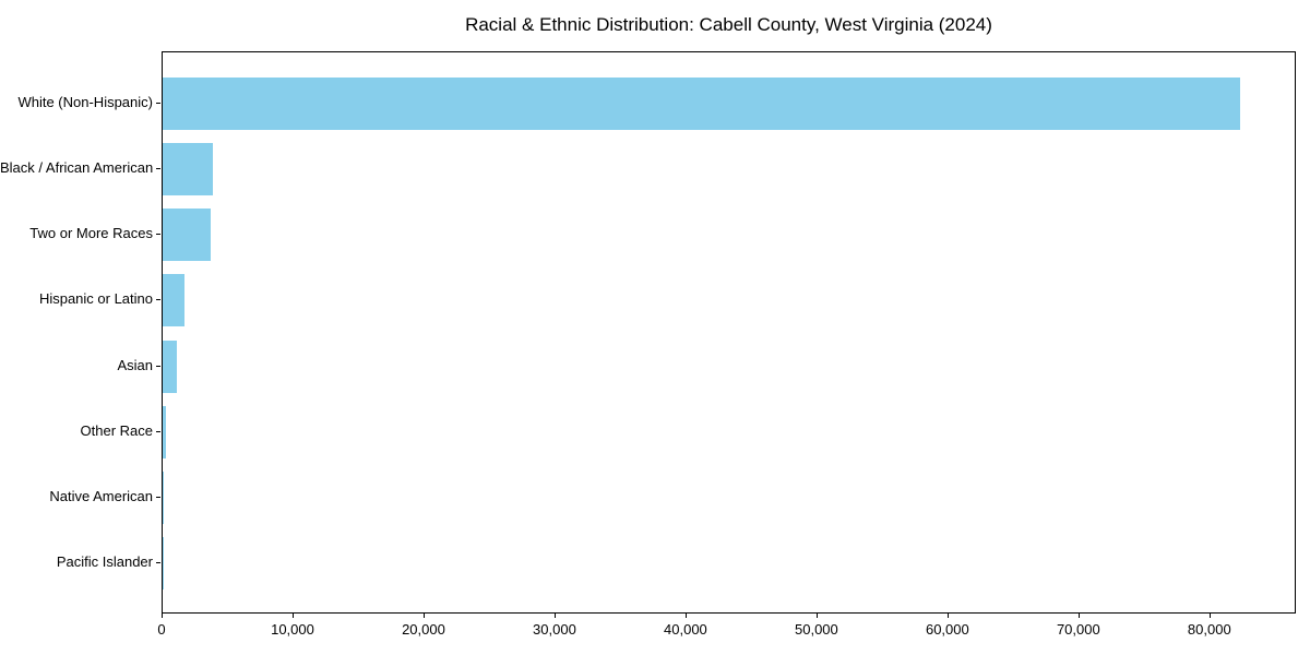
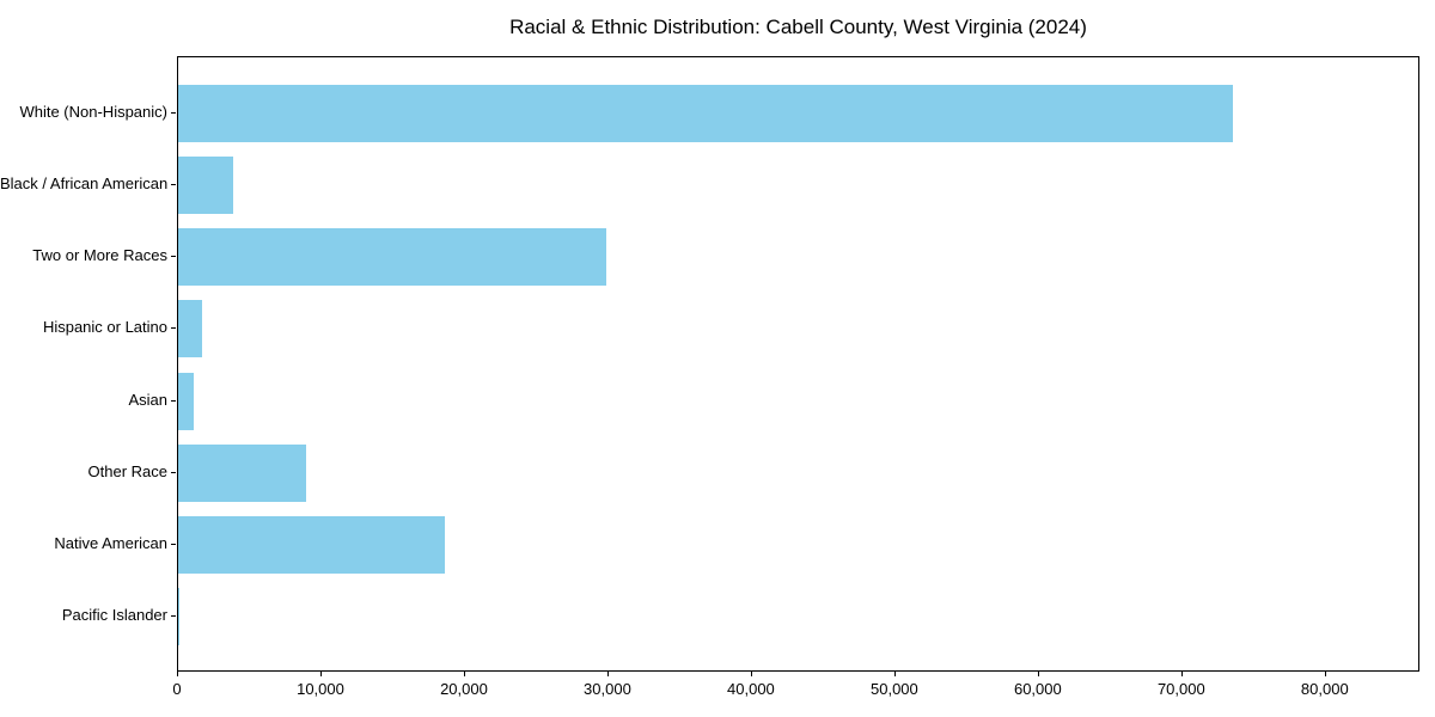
White (Non-Hispanic): 82300 -> 73500
Two or More Races: 3600 -> 29800
Other Race: 300 -> 8900
Native American: 100 -> 18600
